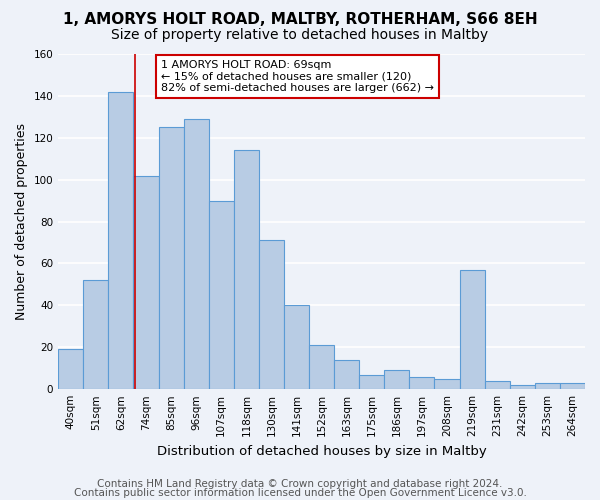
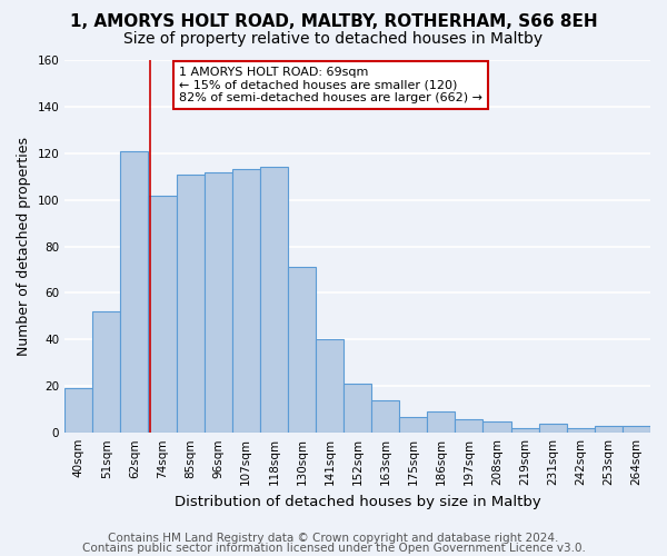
62sqm: 142 -> 121
85sqm: 125 -> 111
96sqm: 129 -> 112
107sqm: 90 -> 113
219sqm: 57 -> 2
